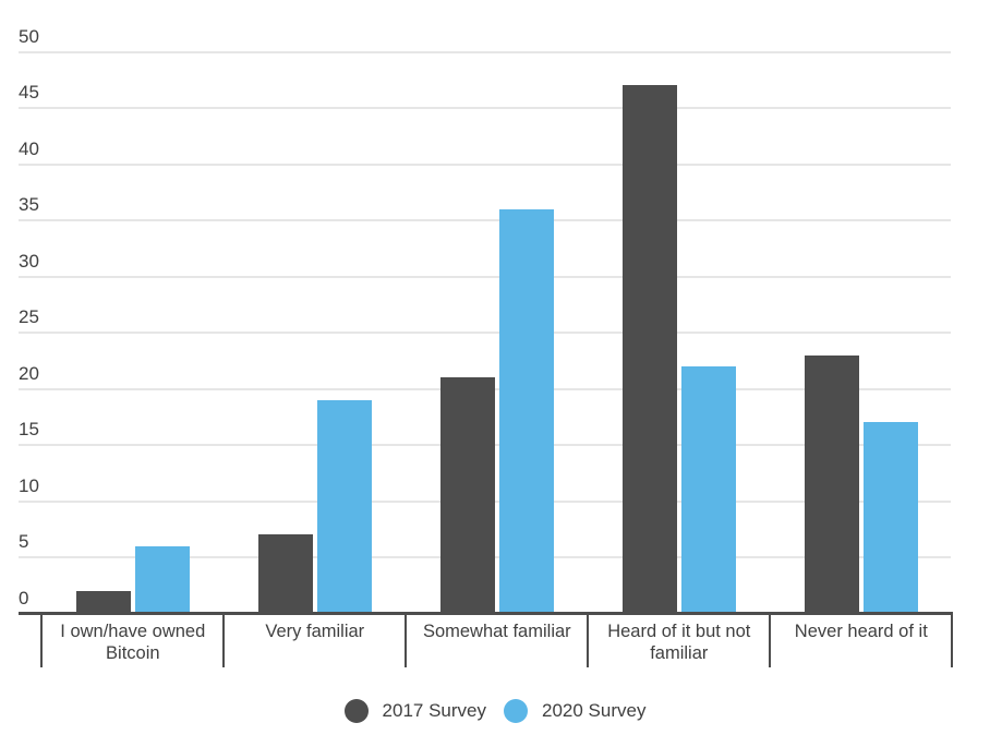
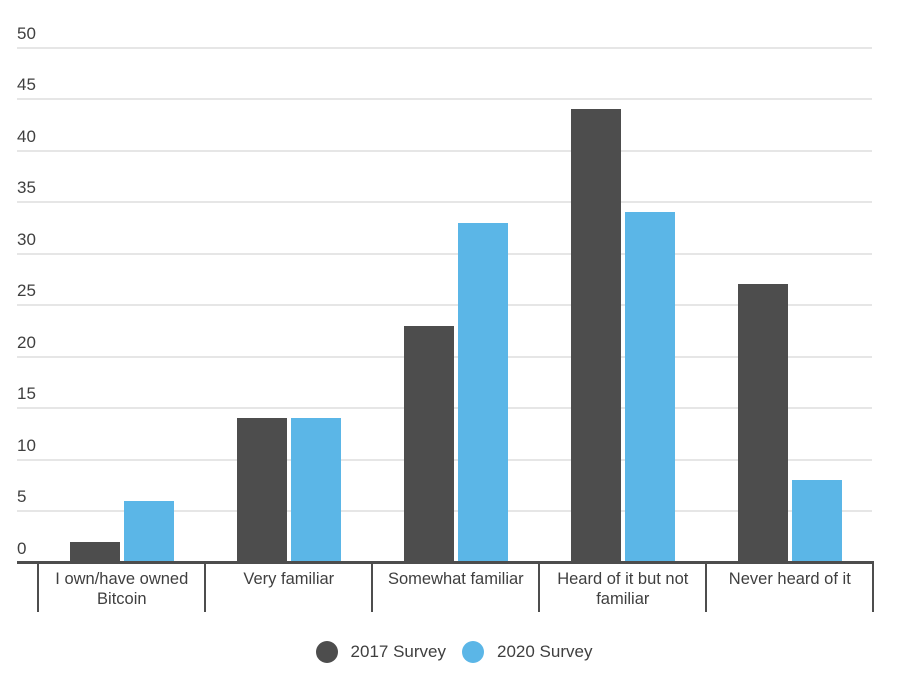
2017 Survey/Very familiar: 7 -> 14
2020 Survey/Very familiar: 19 -> 14
2017 Survey/Somewhat familiar: 21 -> 23
2020 Survey/Somewhat familiar: 36 -> 33
2017 Survey/Heard of it but not familiar: 47 -> 44
2020 Survey/Heard of it but not familiar: 22 -> 34
2017 Survey/Never heard of it: 23 -> 27
2020 Survey/Never heard of it: 17 -> 8
